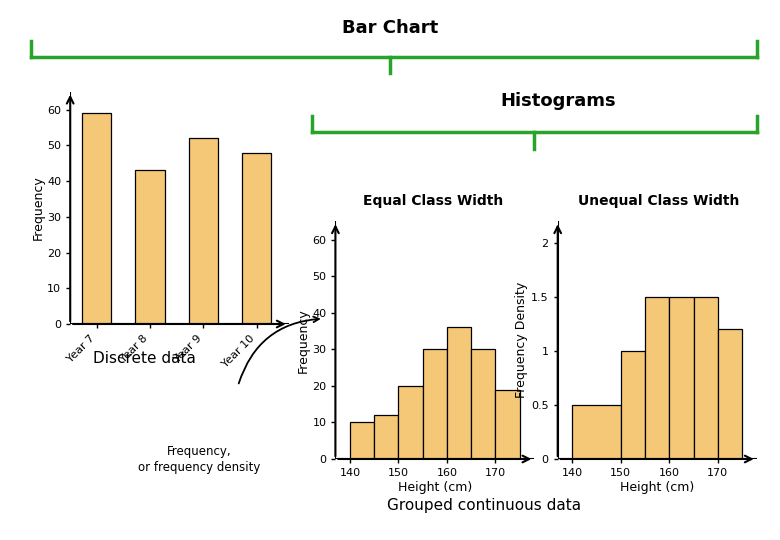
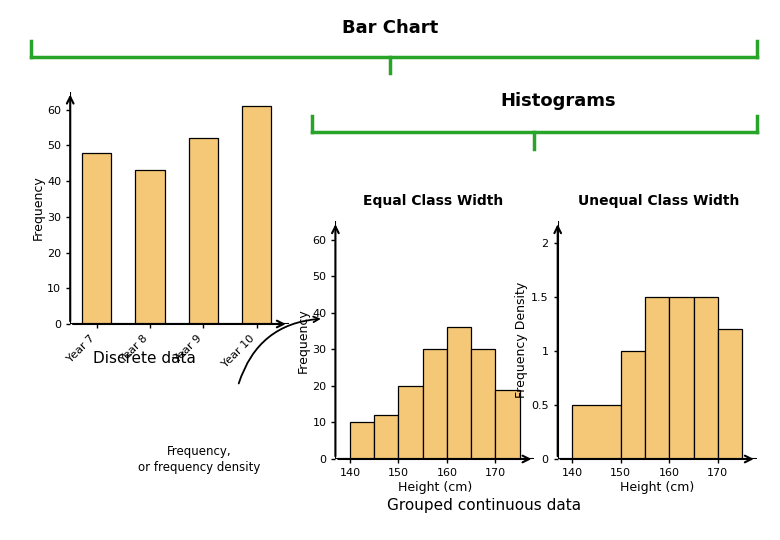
Year 7: 59 -> 48
Year 10: 48 -> 61
